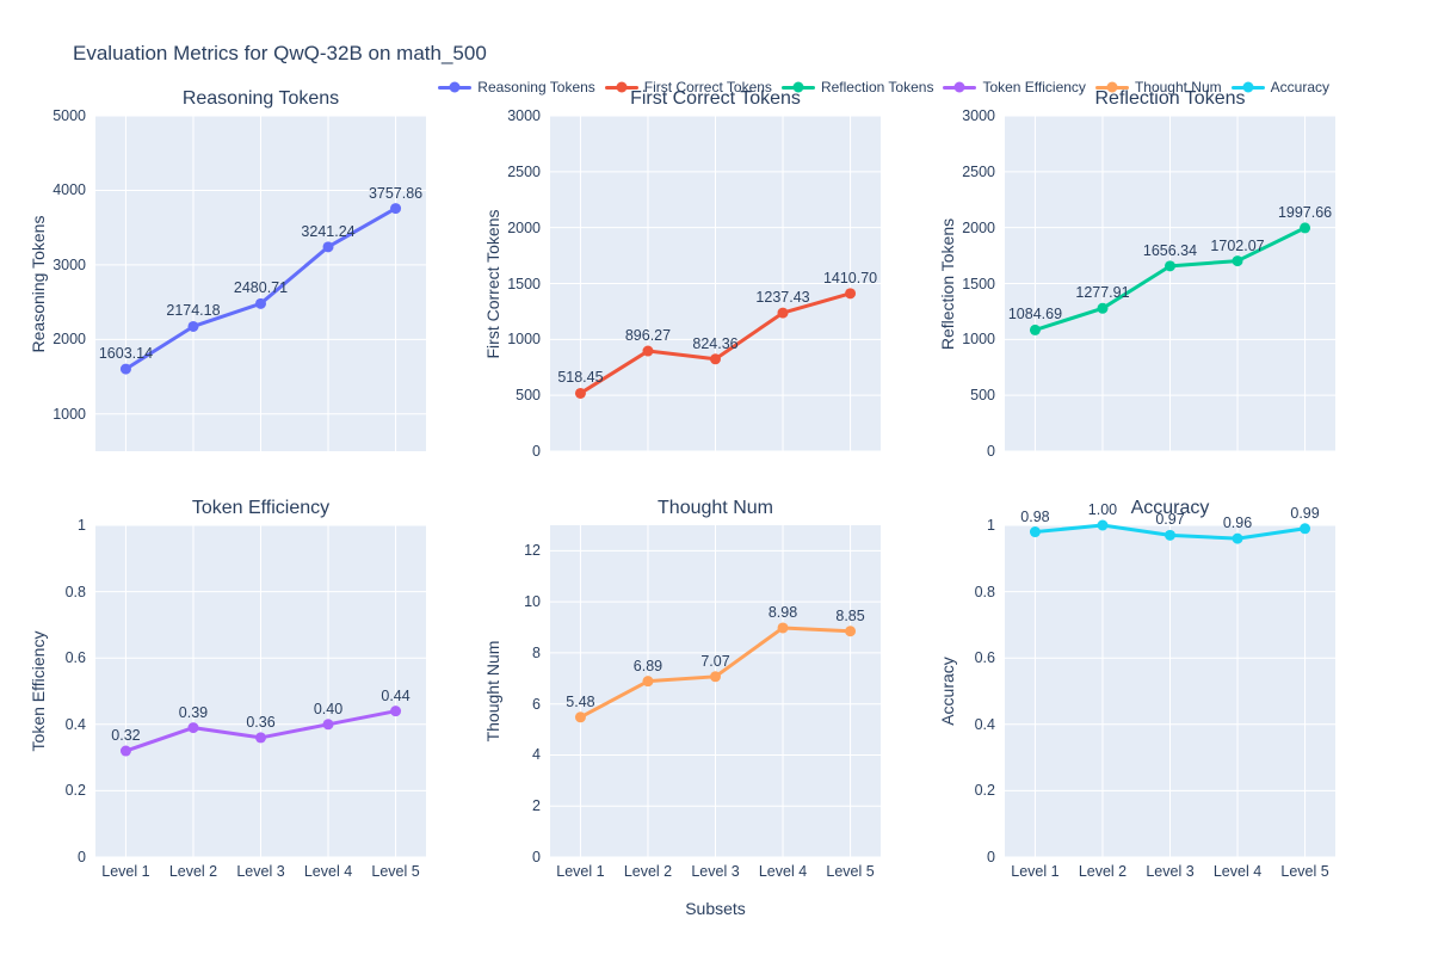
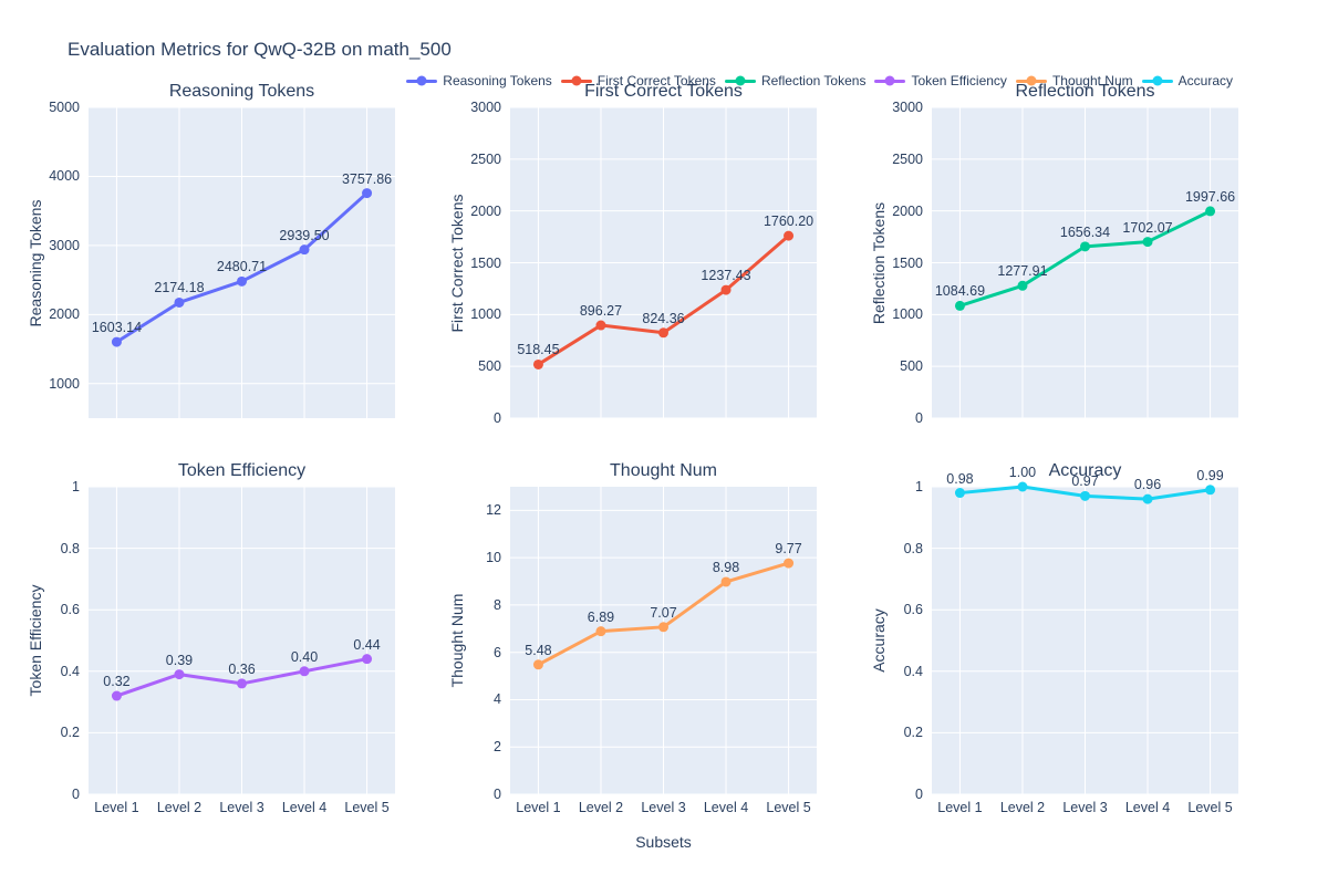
Reasoning Tokens/Level 4: 3241.24 -> 2939.50
First Correct Tokens/Level 5: 1410.70 -> 1760.20
Thought Num/Level 5: 8.85 -> 9.77
